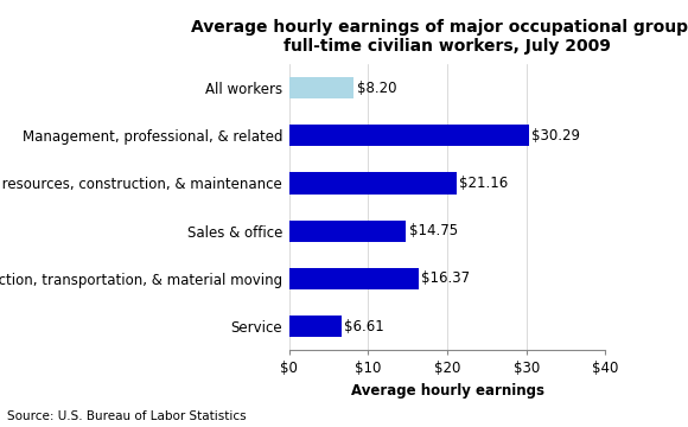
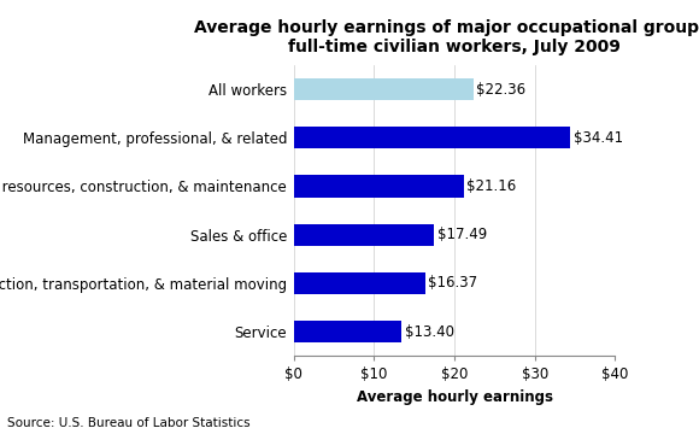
All workers: $8.20 -> $22.36
Management, professional, & related: $30.29 -> $34.41
Sales & office: $14.75 -> $17.49
Service: $6.61 -> $13.40
